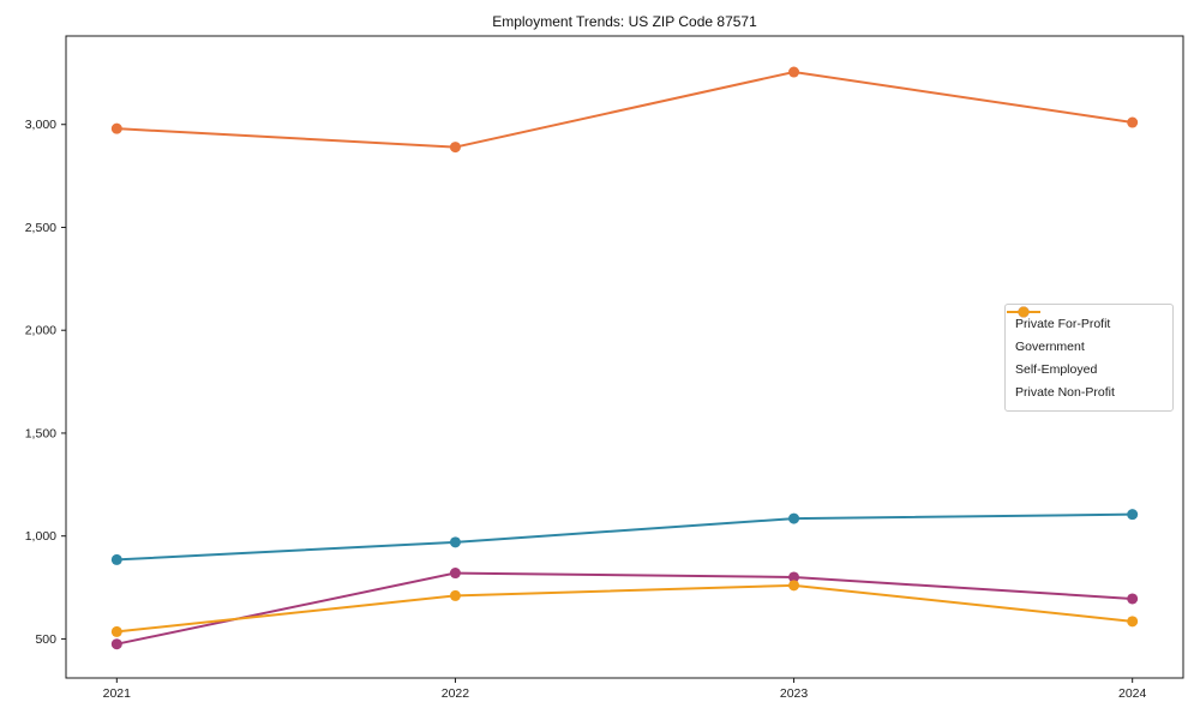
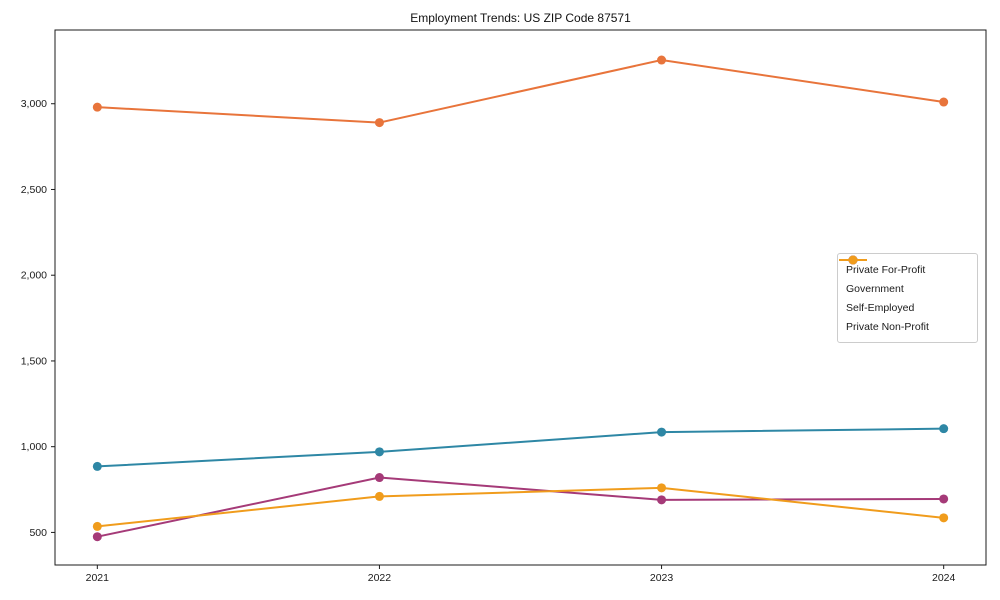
Self-Employed/2023: 800 -> 690
